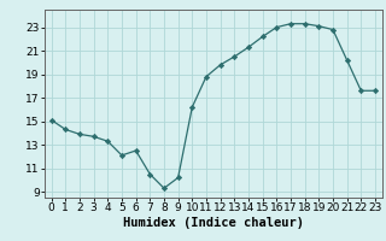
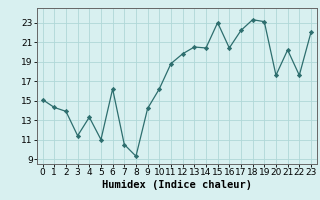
3: 13.7 -> 11.4
5: 12.1 -> 11.0
6: 12.5 -> 16.2
9: 10.2 -> 14.2
14: 21.3 -> 20.4
15: 22.2 -> 23.0
16: 23.0 -> 20.4
17: 23.3 -> 22.2
20: 22.8 -> 17.6
23: 17.6 -> 22.0
